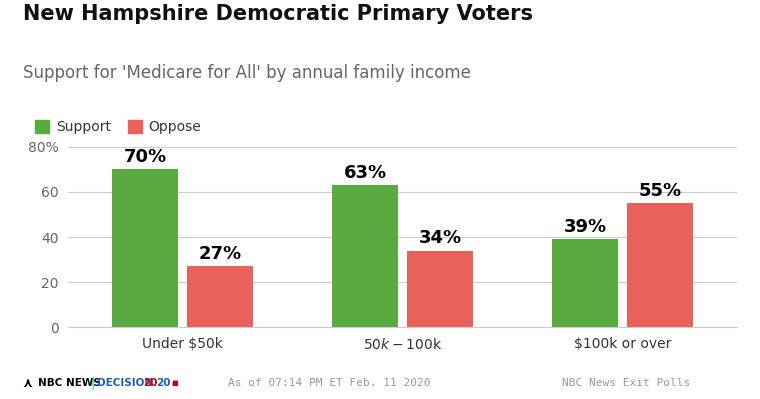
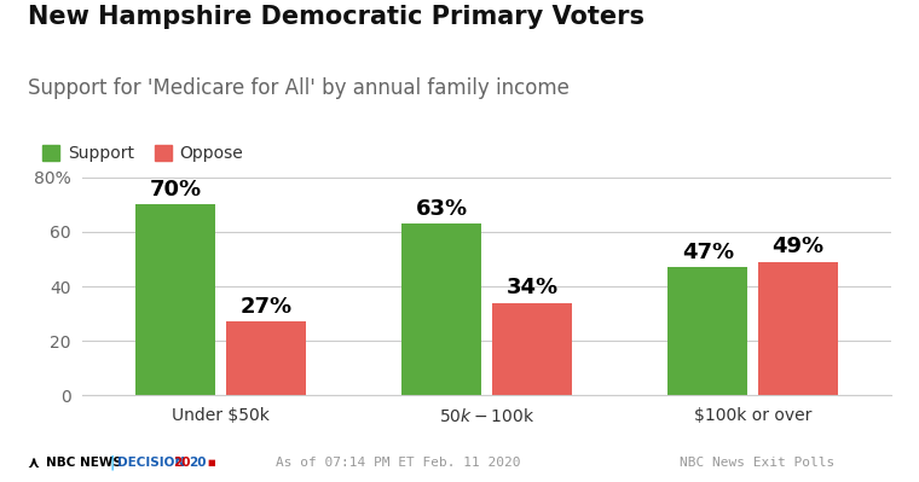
Support/$100k or over: 39% -> 47%
Oppose/$100k or over: 55% -> 49%
